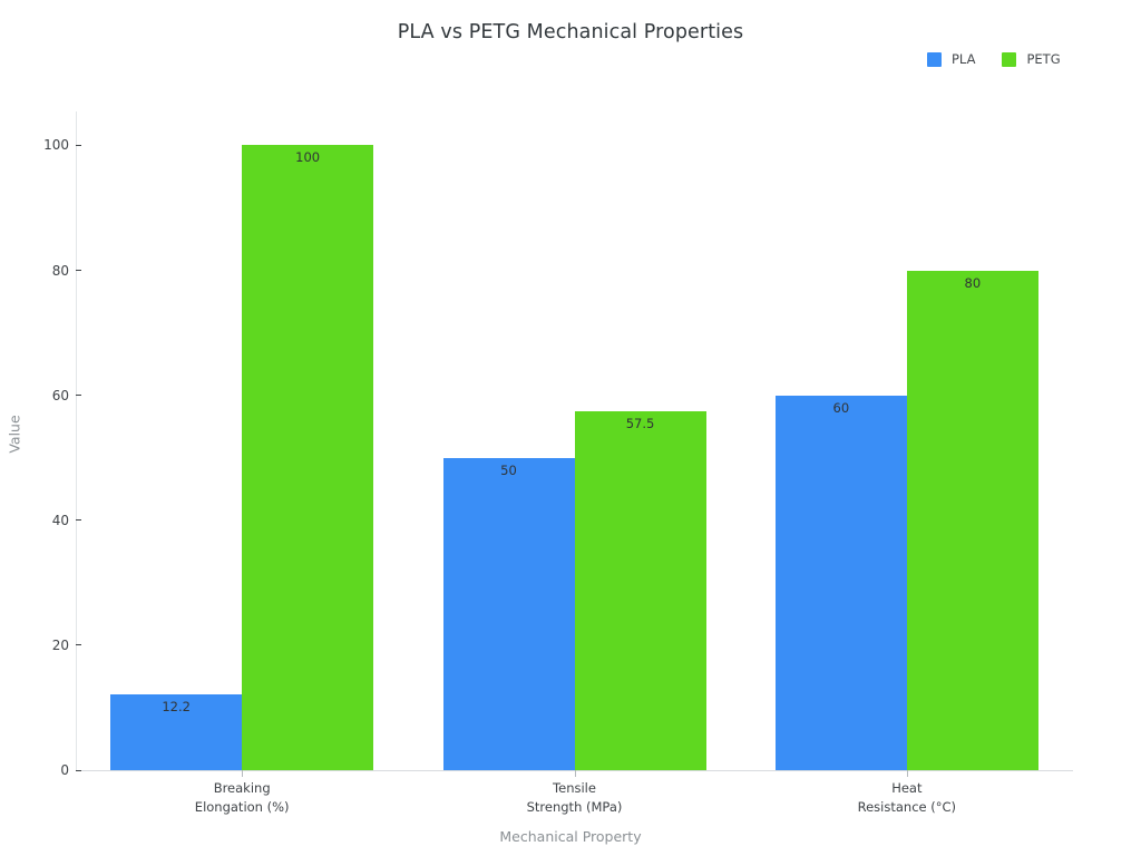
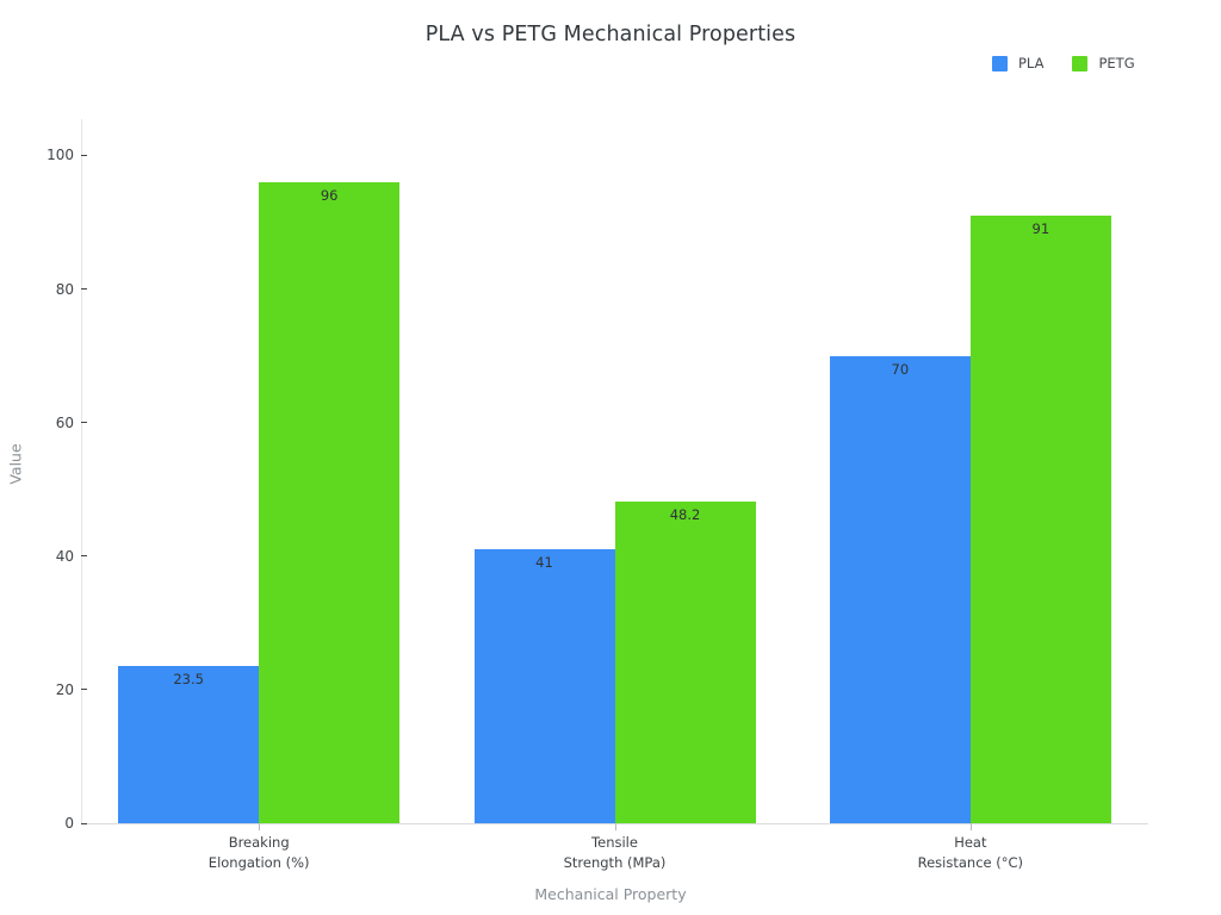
PLA/Breaking Elongation (%): 12.2 -> 23.5
PETG/Breaking Elongation (%): 100 -> 96
PLA/Tensile Strength (MPa): 50 -> 41
PETG/Tensile Strength (MPa): 57.5 -> 48.2
PLA/Heat Resistance (°C): 60 -> 70
PETG/Heat Resistance (°C): 80 -> 91
